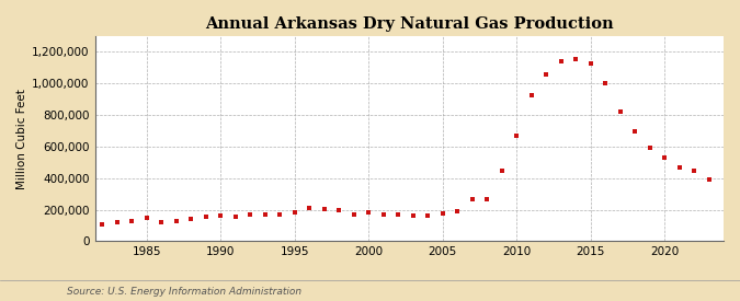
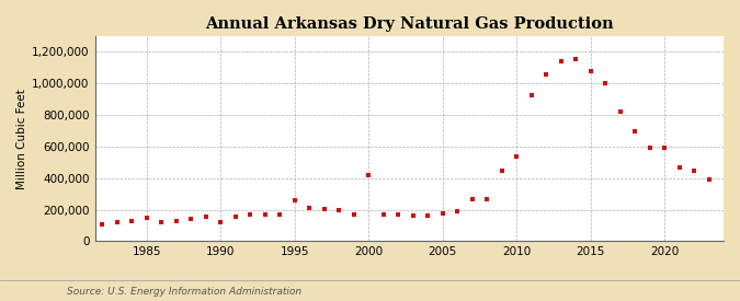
1990: 160,000 -> 120,000
1995: 180,000 -> 260,000
2000: 180,000 -> 420,000
2010: 670,000 -> 540,000
2015: 1,130,000 -> 1,080,000
2020: 530,000 -> 590,000
